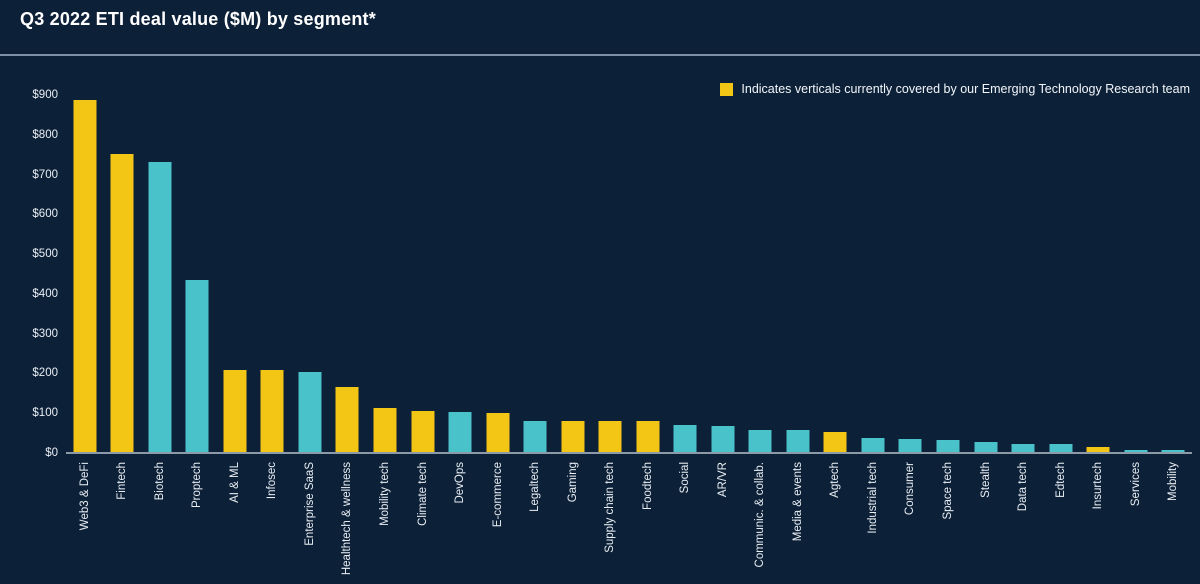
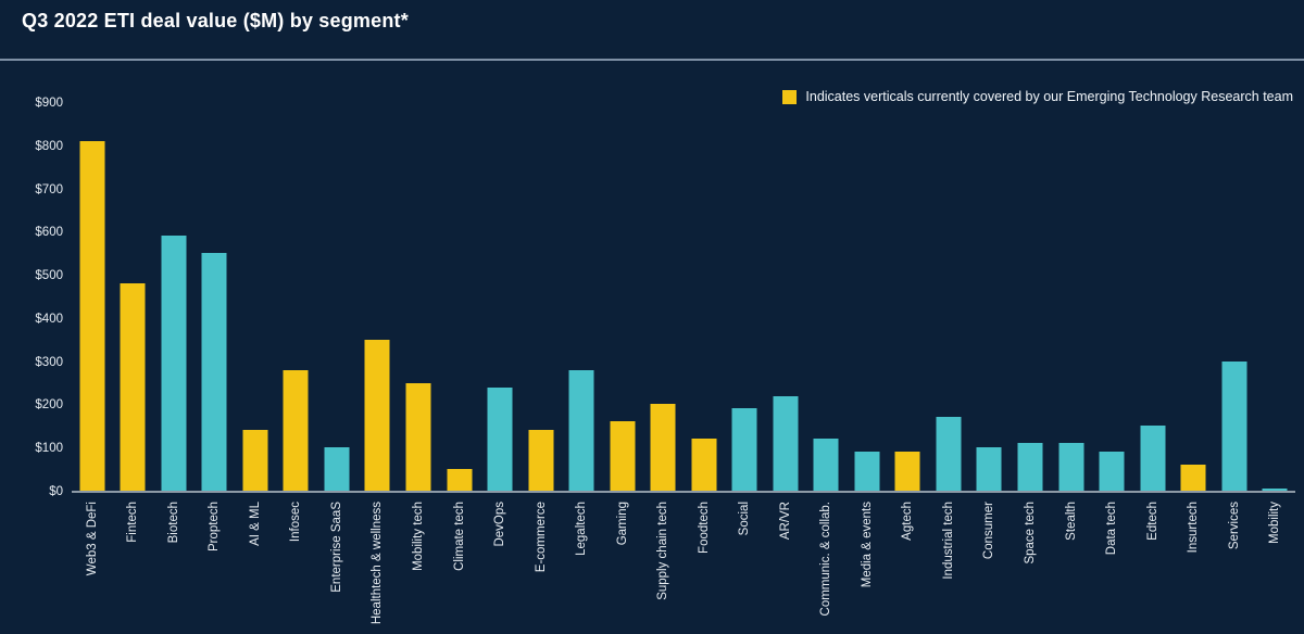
Web3 & DeFi: $880 -> $810
Fintech: $750 -> $480
Biotech: $730 -> $590
Proptech: $430 -> $550
AI & ML: $210 -> $140
Infosec: $210 -> $280
Enterprise SaaS: $200 -> $100
Healthtech & wellness: $160 -> $350
Mobility tech: $110 -> $250
Climate tech: $100 -> $50
DevOps: $100 -> $240
E-commerce: $100 -> $140
Legaltech: $80 -> $280
Gaming: $80 -> $160
Supply chain tech: $80 -> $200
Foodtech: $80 -> $120
Social: $70 -> $190
AR/VR: $70 -> $220
Communic. & collab.: $60 -> $120
Media & events: $60 -> $90
Agtech: $50 -> $90
Industrial tech: $30 -> $170
Consumer: $30 -> $100
Space tech: $30 -> $110
Stealth: $20 -> $110
Data tech: $20 -> $90
Edtech: $20 -> $150
Insurtech: $10 -> $60
Services: $10 -> $300
